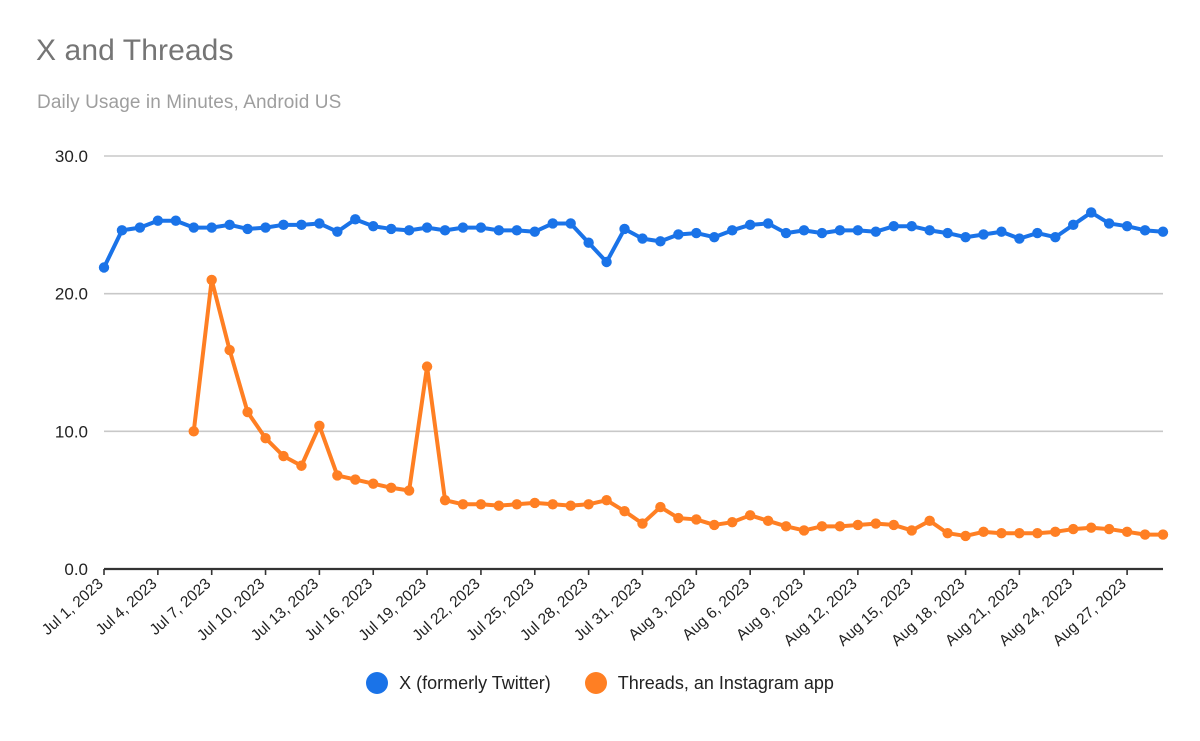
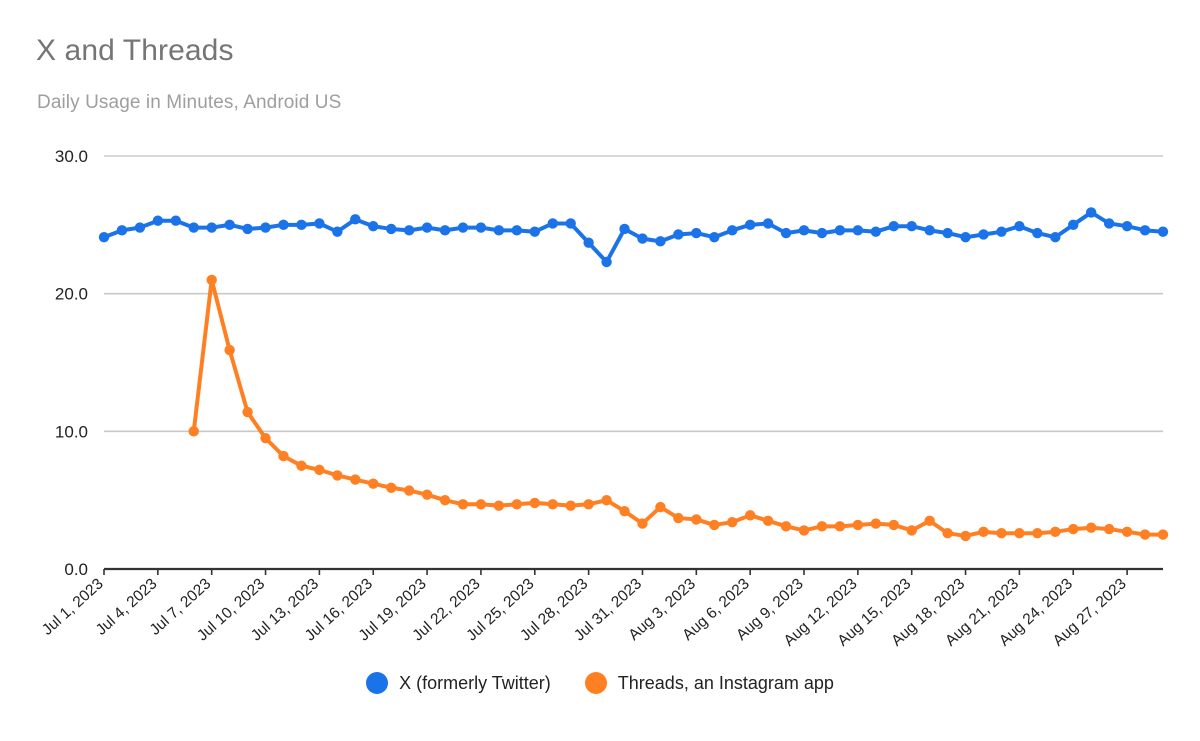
X (formerly Twitter)/Jul 1, 2023: 21.9 -> 24.1
Threads, an Instagram app/Jul 13, 2023: 10.4 -> 7.2
Threads, an Instagram app/Jul 19, 2023: 14.7 -> 5.4
X (formerly Twitter)/Aug 21, 2023: 24.0 -> 24.9
